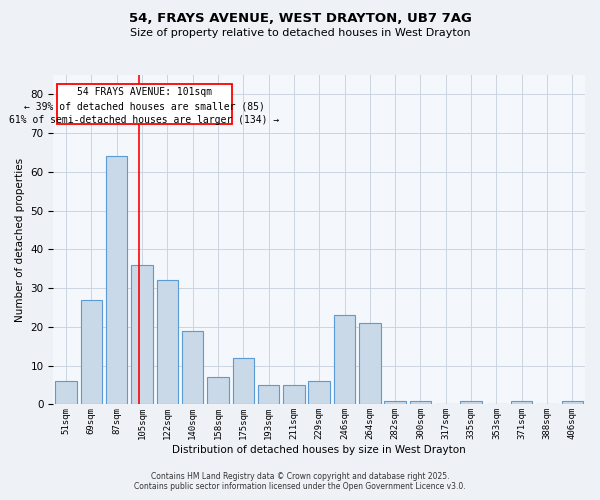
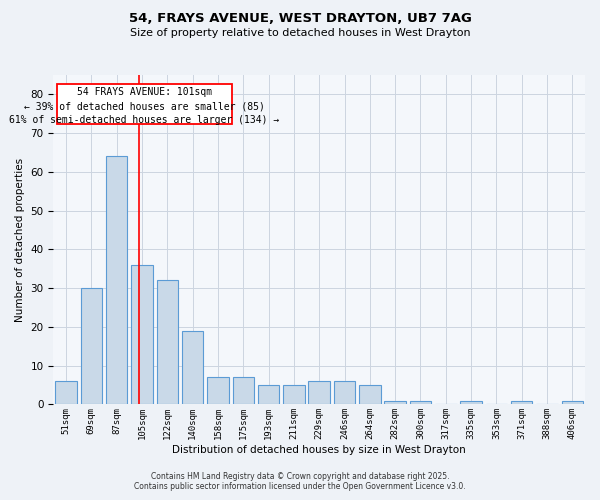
69sqm: 27 -> 30
175sqm: 12 -> 7
246sqm: 23 -> 6
264sqm: 21 -> 5
